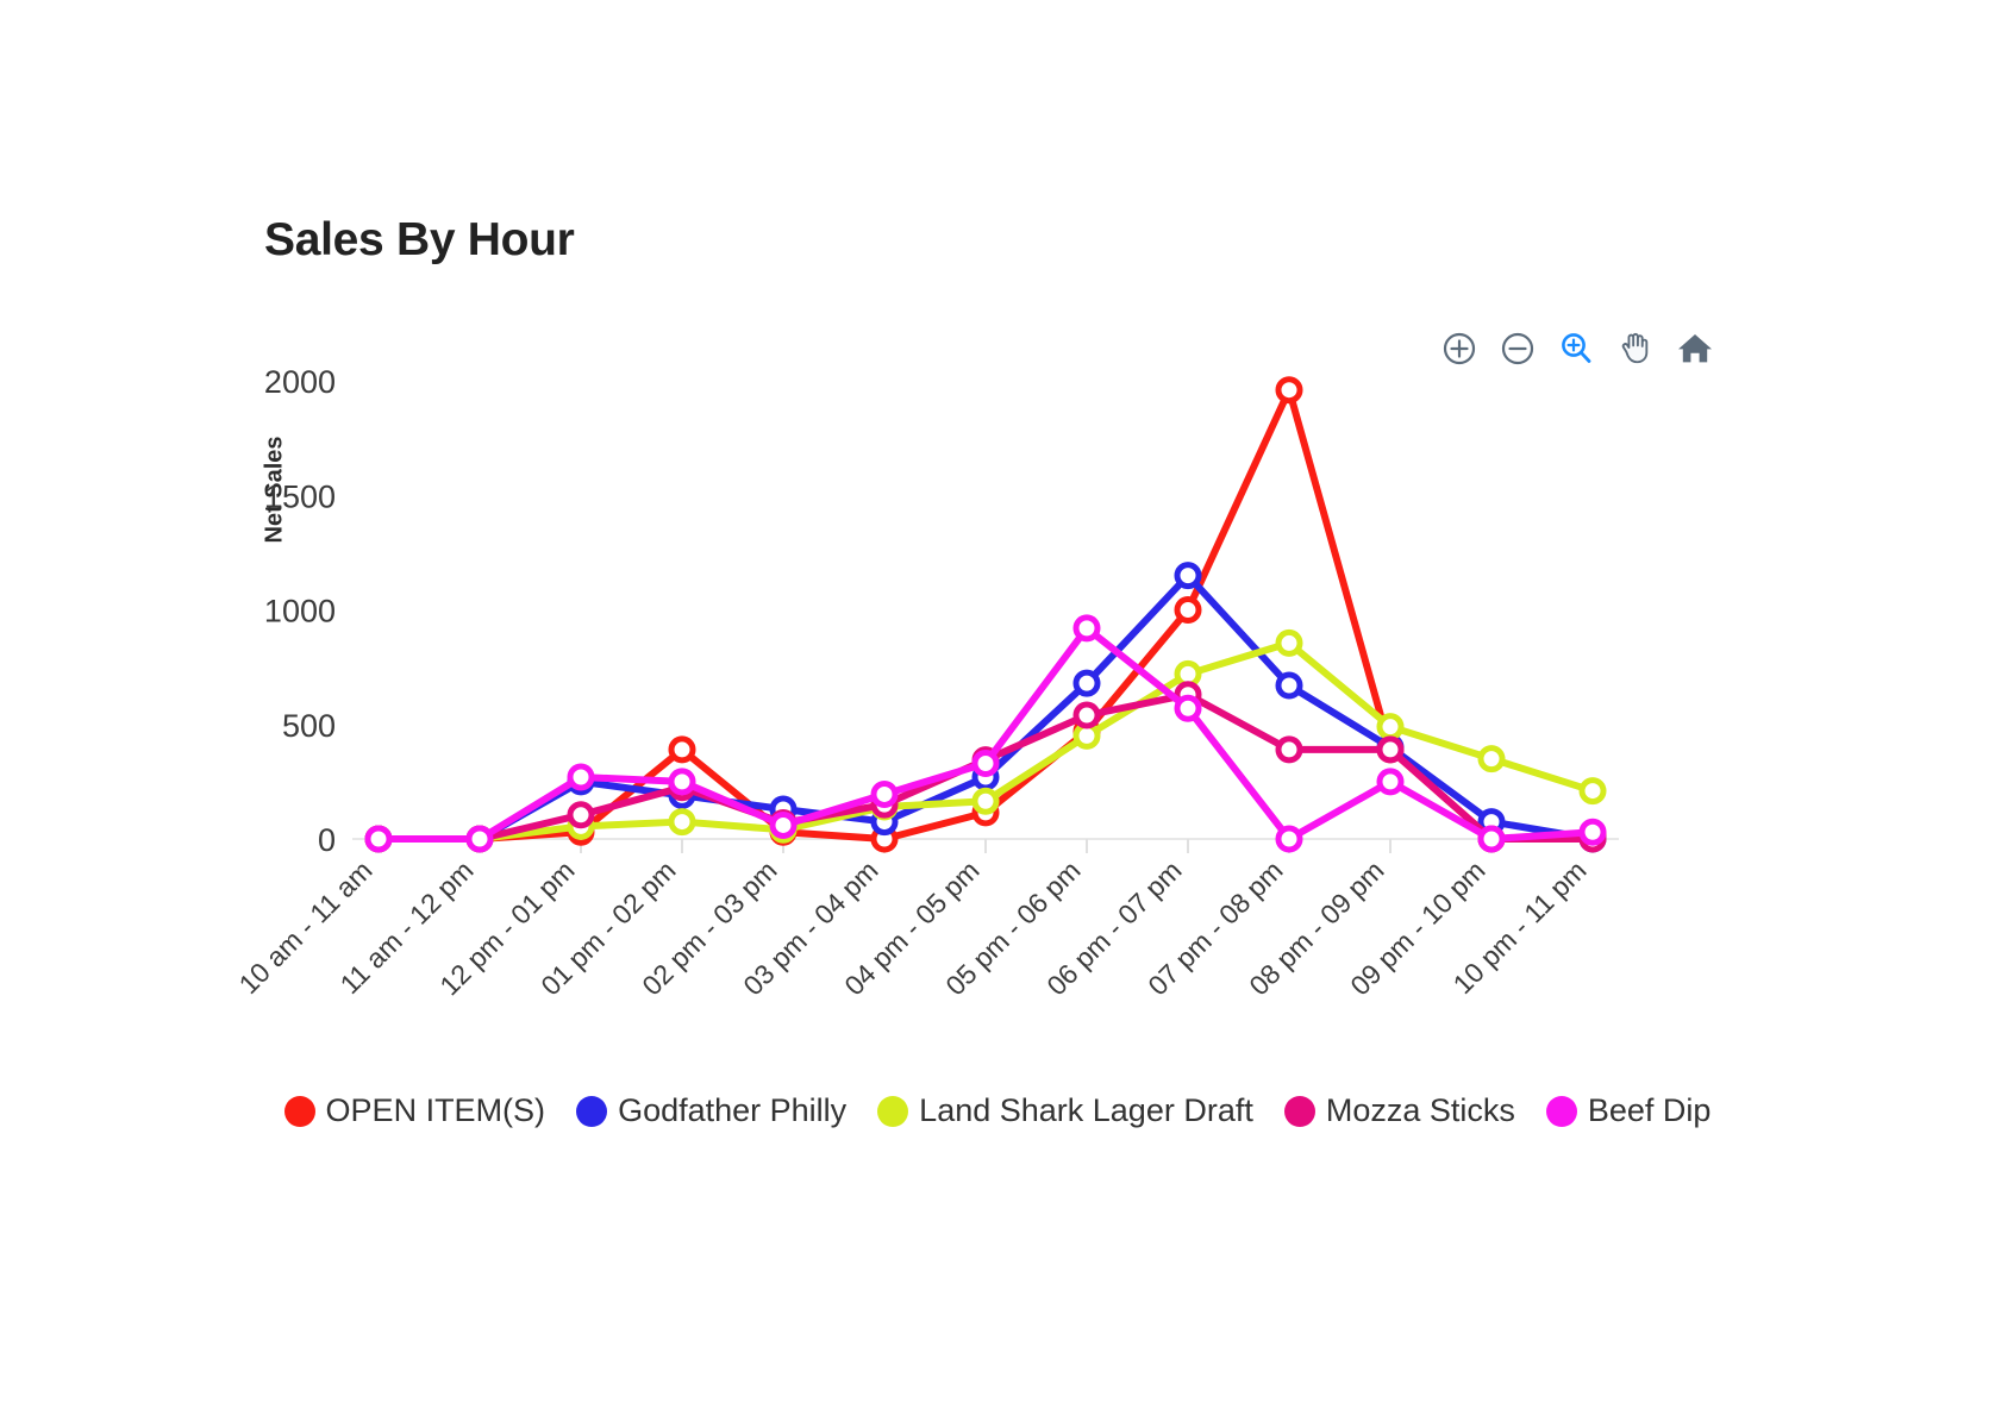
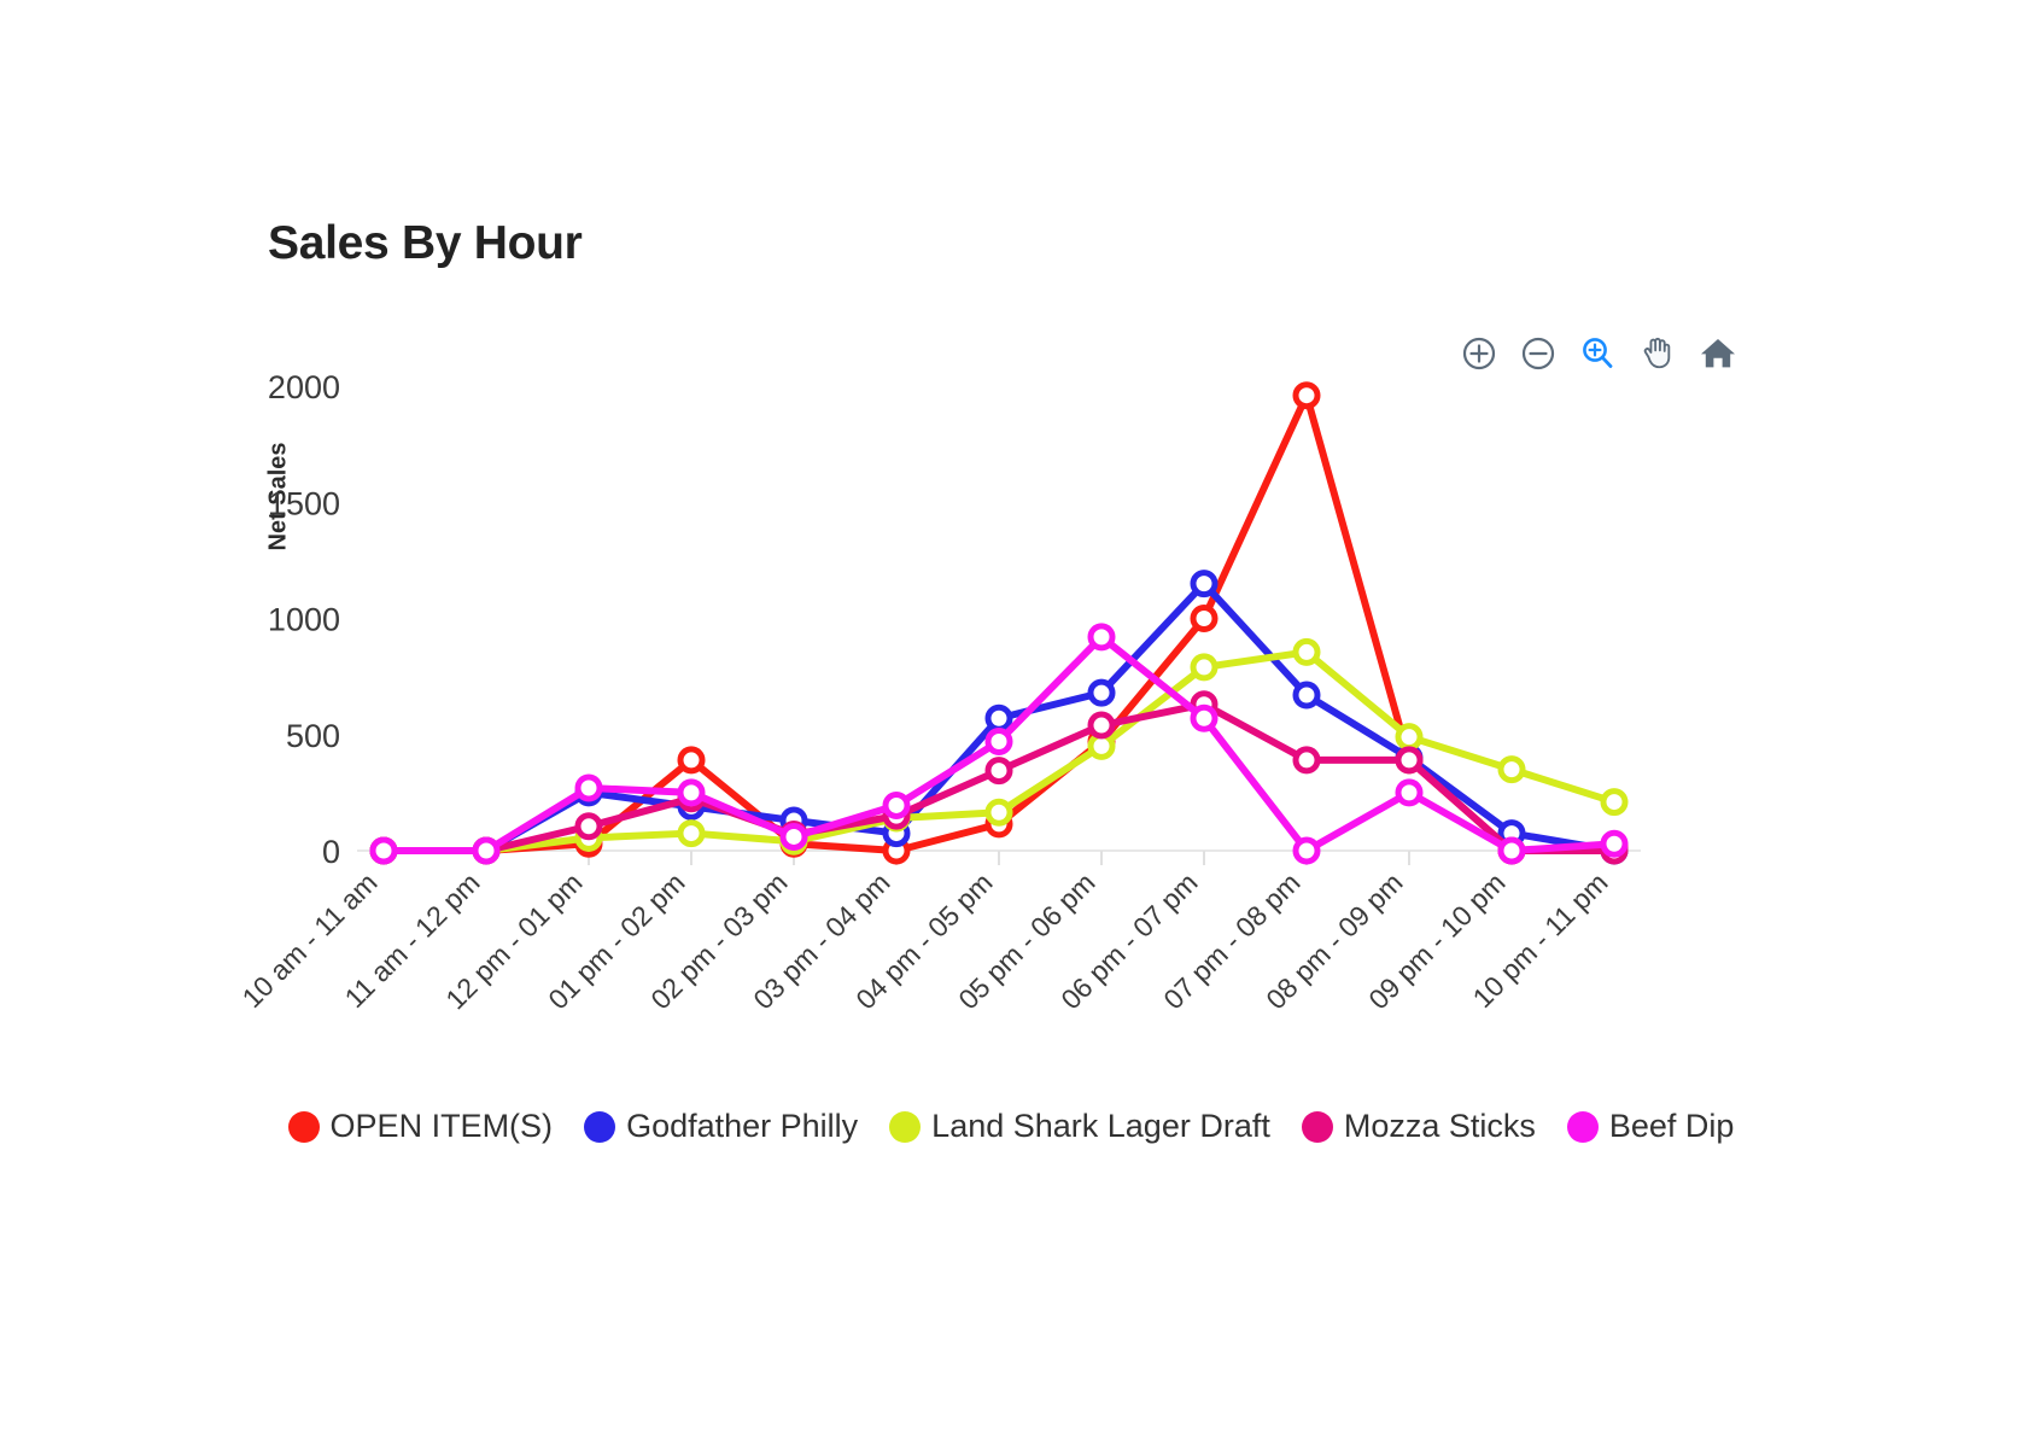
Godfather Philly/04 pm - 05 pm: 270 -> 570
Beef Dip/04 pm - 05 pm: 330 -> 470
Land Shark Lager Draft/06 pm - 07 pm: 720 -> 790
